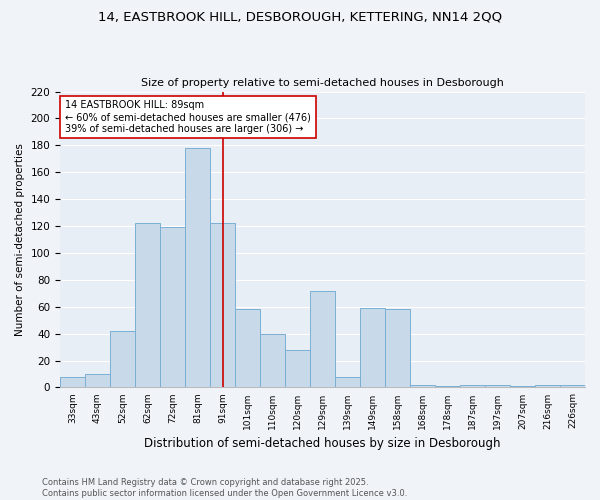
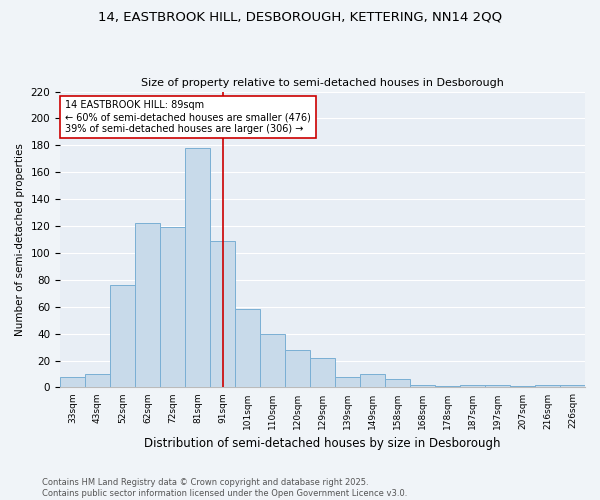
52sqm: 42 -> 76
91sqm: 122 -> 109
129sqm: 72 -> 22
149sqm: 59 -> 10
158sqm: 58 -> 6
